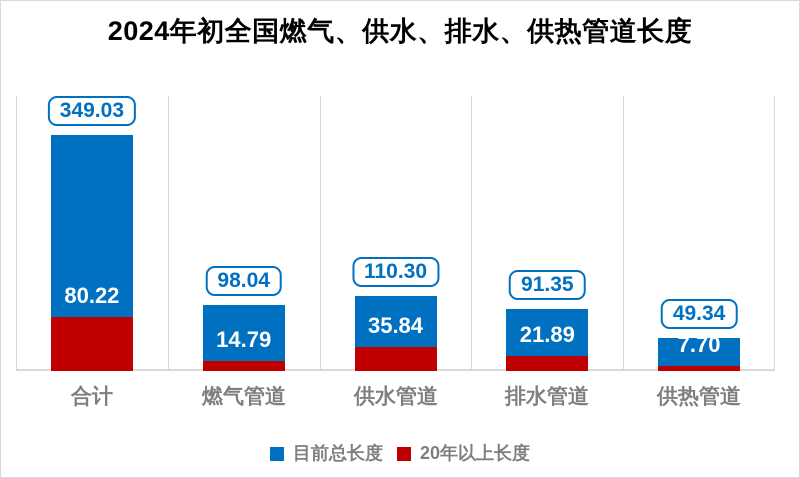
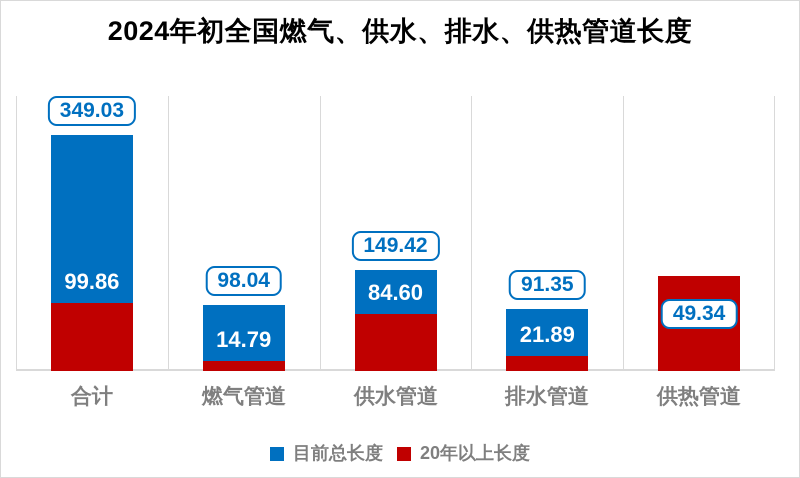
20年以上长度/合计: 80.22 -> 99.86
目前总长度/供水管道: 110.30 -> 149.42
20年以上长度/供水管道: 35.84 -> 84.60
20年以上长度/供热管道: 7.70 -> 140.18
